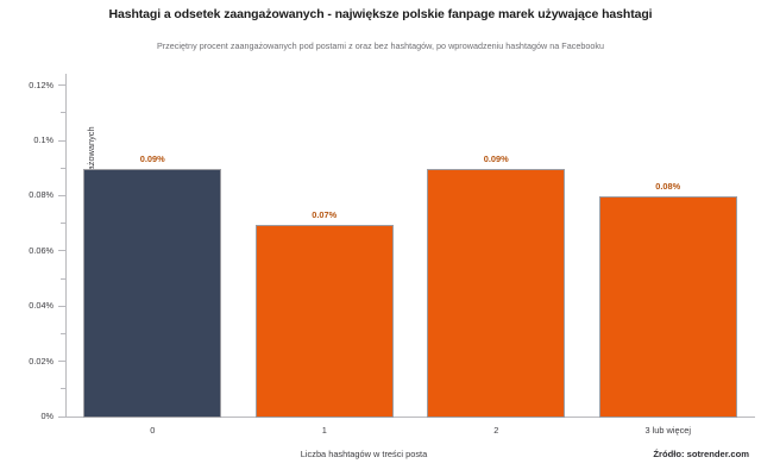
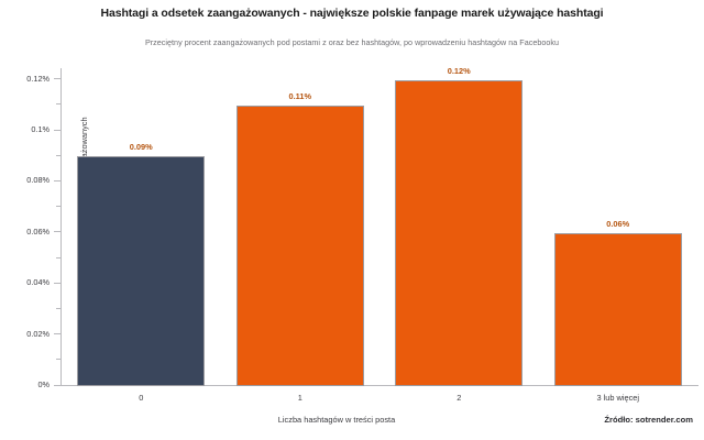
1: 0.07% -> 0.11%
2: 0.09% -> 0.12%
3 lub więcej: 0.08% -> 0.06%
